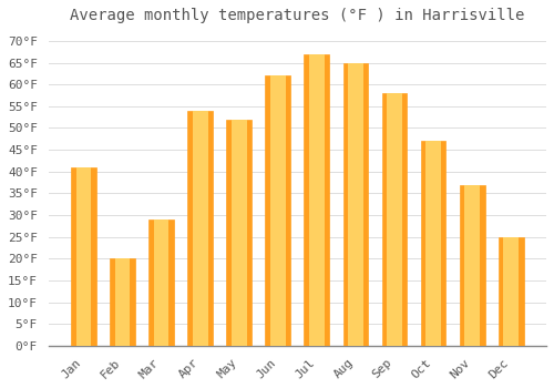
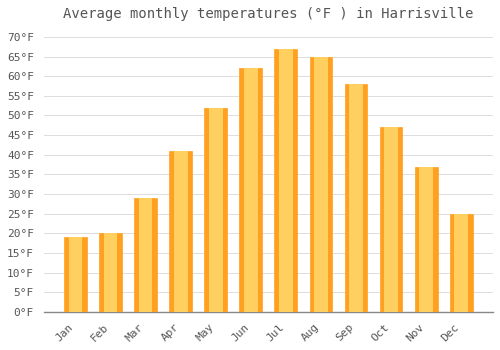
Jan: 41°F -> 19°F
Apr: 54°F -> 41°F
